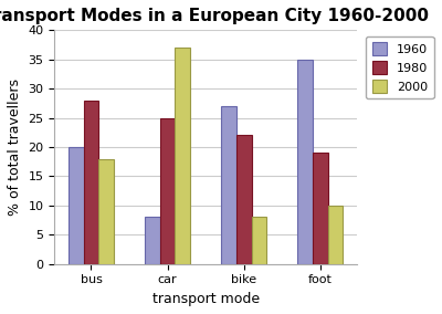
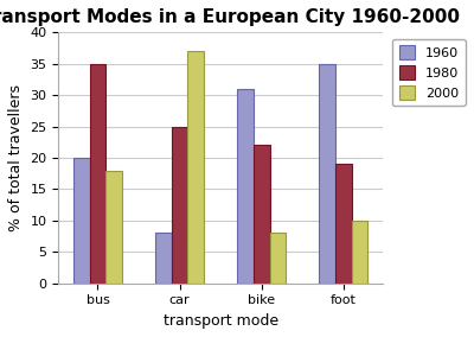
1980/bus: 28 -> 35
1960/bike: 27 -> 31
